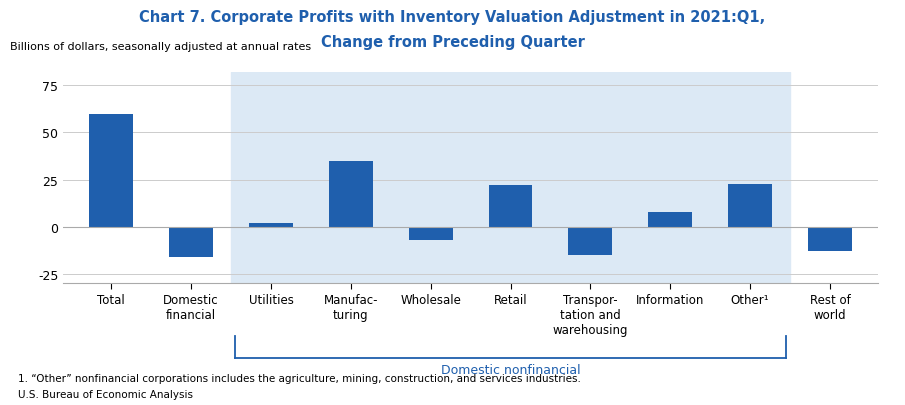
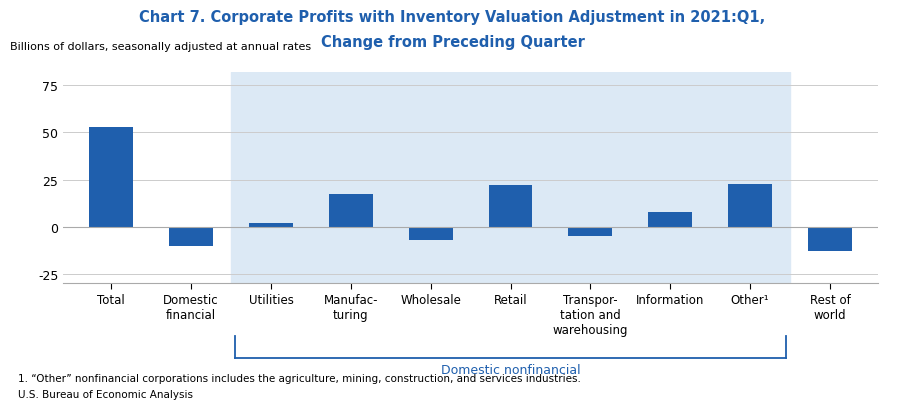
Total: 60 -> 53
Domestic financial: -16 -> -10
Manufac- turing: 35 -> 18
Transpor- tation and warehousing: -15 -> -5
